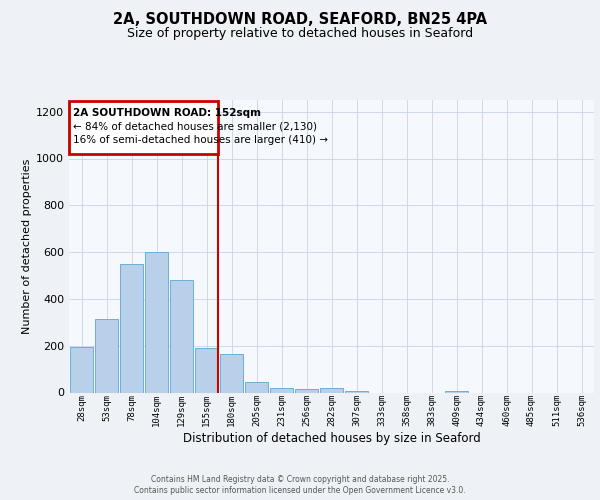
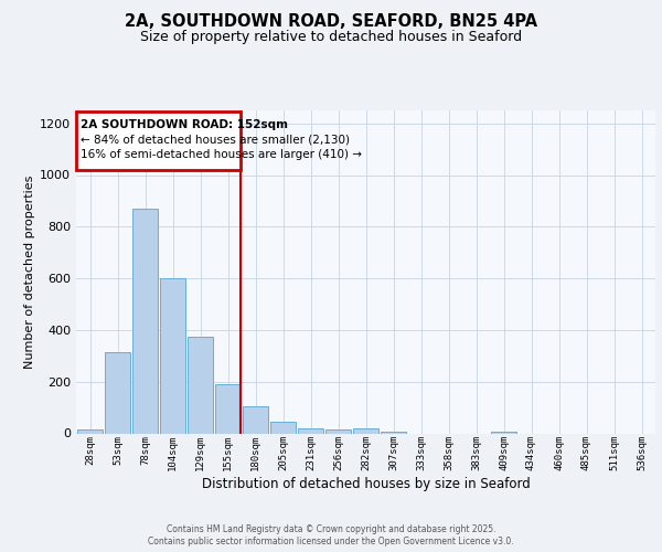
28sqm: 195 -> 15
78sqm: 550 -> 870
129sqm: 480 -> 375
180sqm: 165 -> 105
